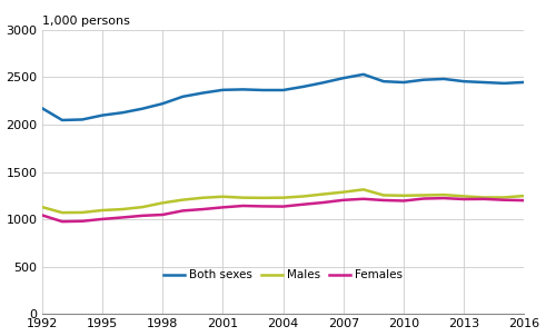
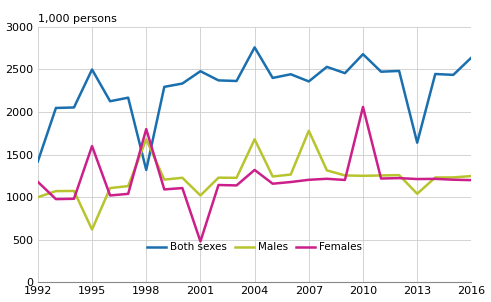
Both sexes/1992: 2170 -> 1420
Males/1992: 1130 -> 1000
Females/1992: 1040 -> 1180
Both sexes/1995: 2100 -> 2500
Males/1995: 1100 -> 620
Females/1995: 1000 -> 1600
Both sexes/1998: 2220 -> 1320
Males/1998: 1170 -> 1680
Females/1998: 1050 -> 1800
Both sexes/2001: 2370 -> 2480
Males/2001: 1240 -> 1020
Females/2001: 1130 -> 480
Both sexes/2004: 2360 -> 2760
Males/2004: 1230 -> 1680
Females/2004: 1140 -> 1320
Both sexes/2007: 2490 -> 2360
Males/2007: 1290 -> 1780
Both sexes/2010: 2450 -> 2680
Females/2010: 1200 -> 2060
Both sexes/2013: 2460 -> 1640
Males/2013: 1240 -> 1040
Both sexes/2016: 2450 -> 2640
